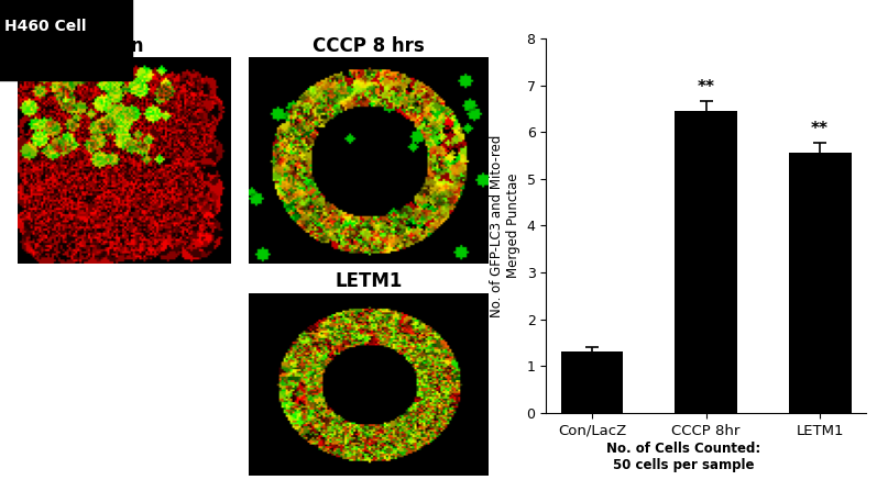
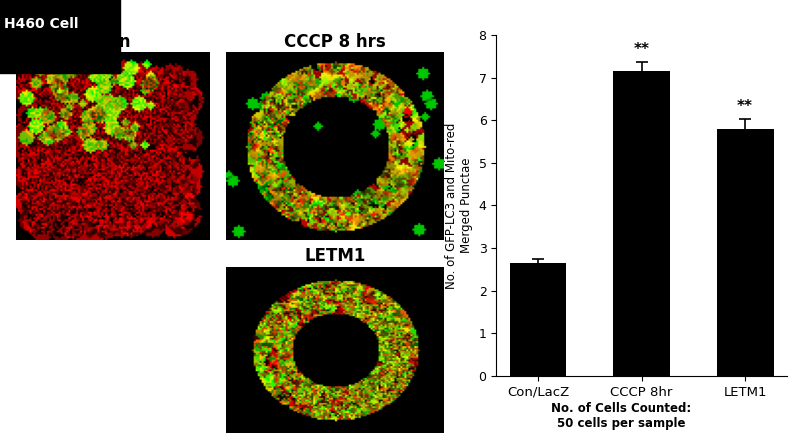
Con/LacZ: 1.30 -> 2.65
CCCP 8hr: 6.45 -> 7.15
LETM1: 5.55 -> 5.80
